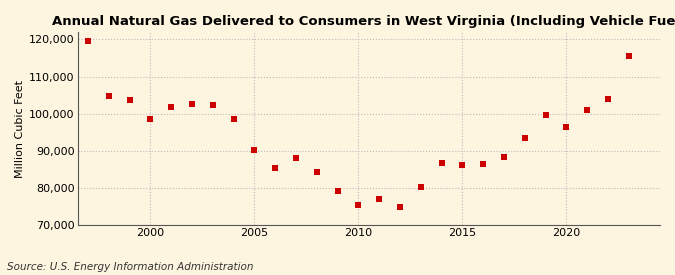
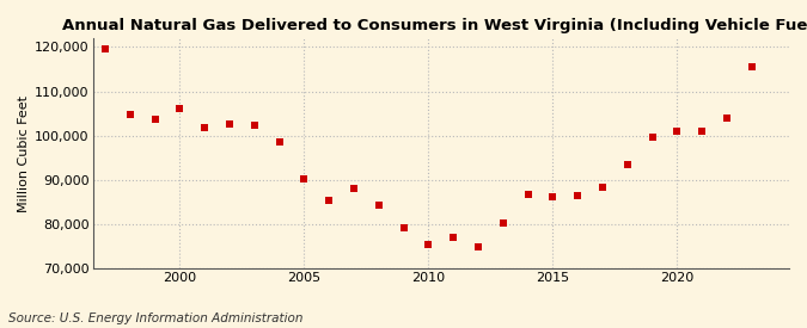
2000: 98,500 -> 106,000
2020: 96,500 -> 101,000
